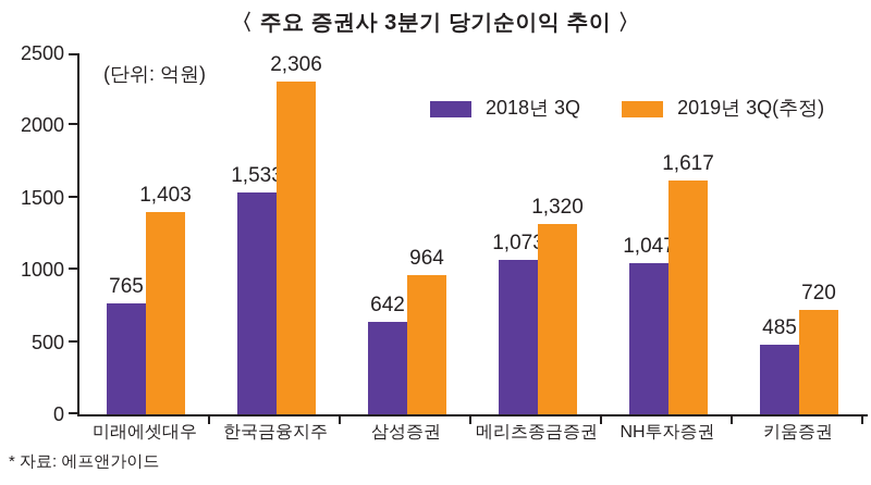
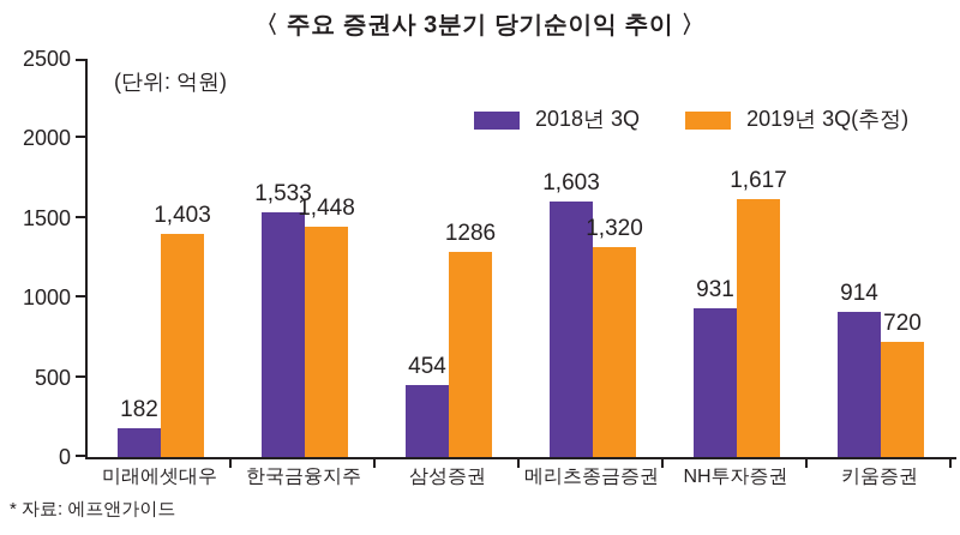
2018년 3Q/미래에셋대우: 765 -> 182
2019년 3Q(추정)/한국금융지주: 2,306 -> 1,448
2018년 3Q/삼성증권: 642 -> 454
2019년 3Q(추정)/삼성증권: 964 -> 1286
2018년 3Q/메리츠종금증권: 1,073 -> 1,603
2018년 3Q/NH투자증권: 1,047 -> 931
2018년 3Q/키움증권: 485 -> 914
